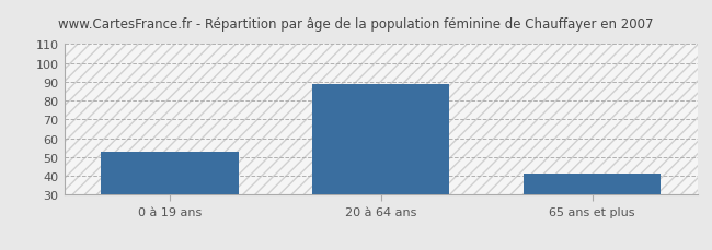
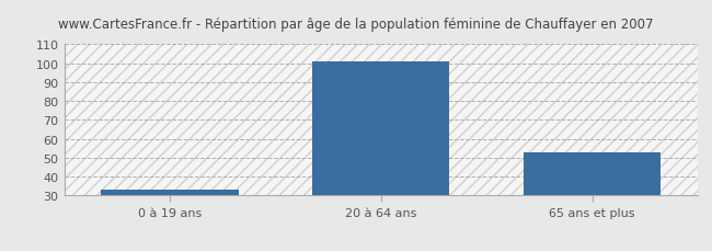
0 à 19 ans: 53 -> 33
20 à 64 ans: 89 -> 101
65 ans et plus: 41 -> 53
